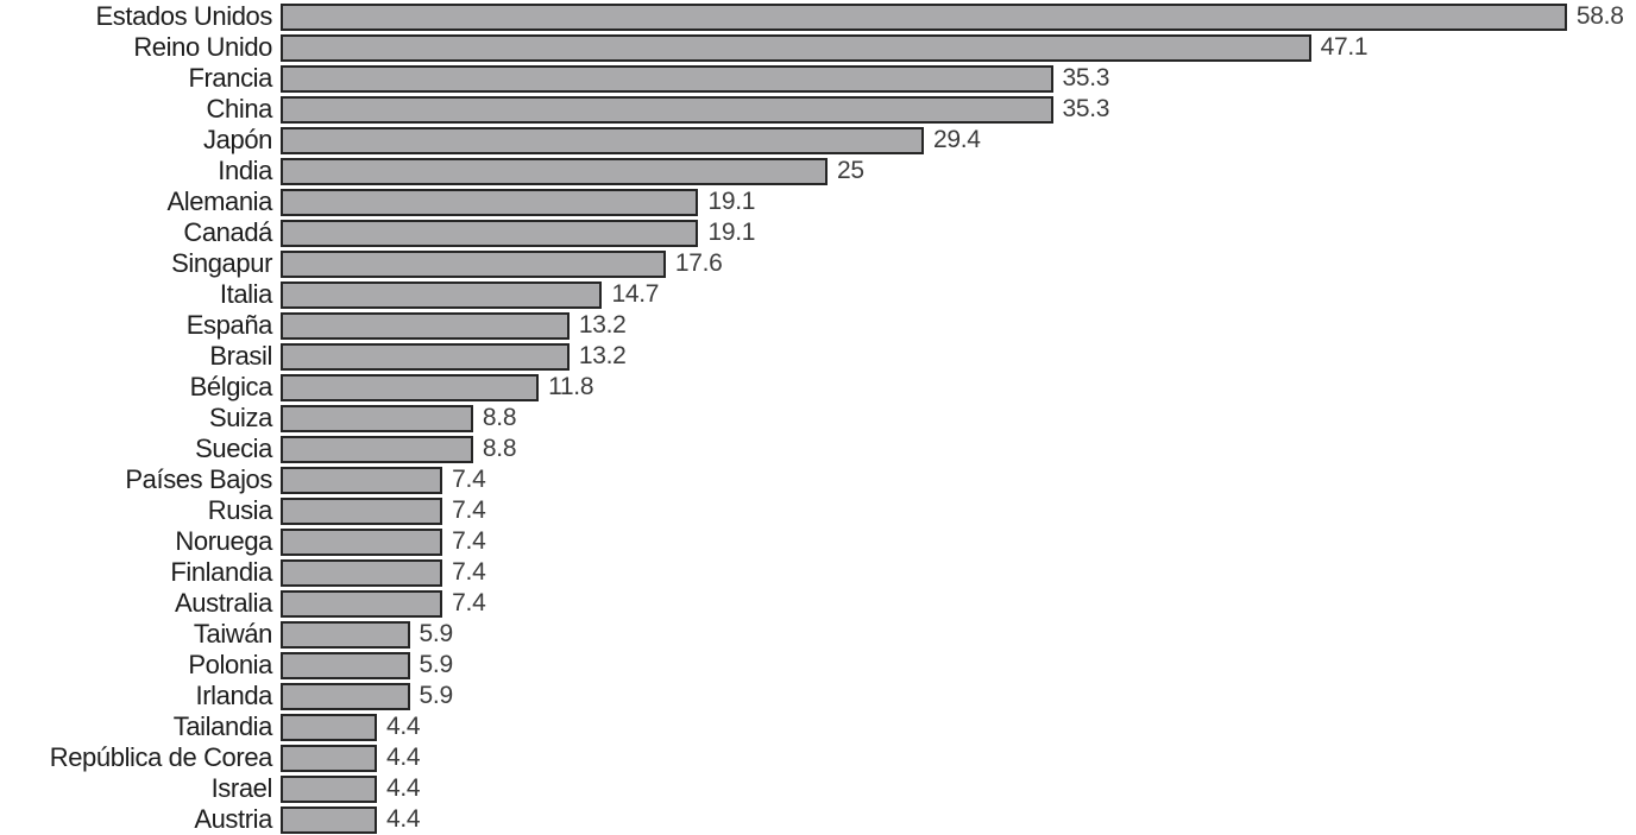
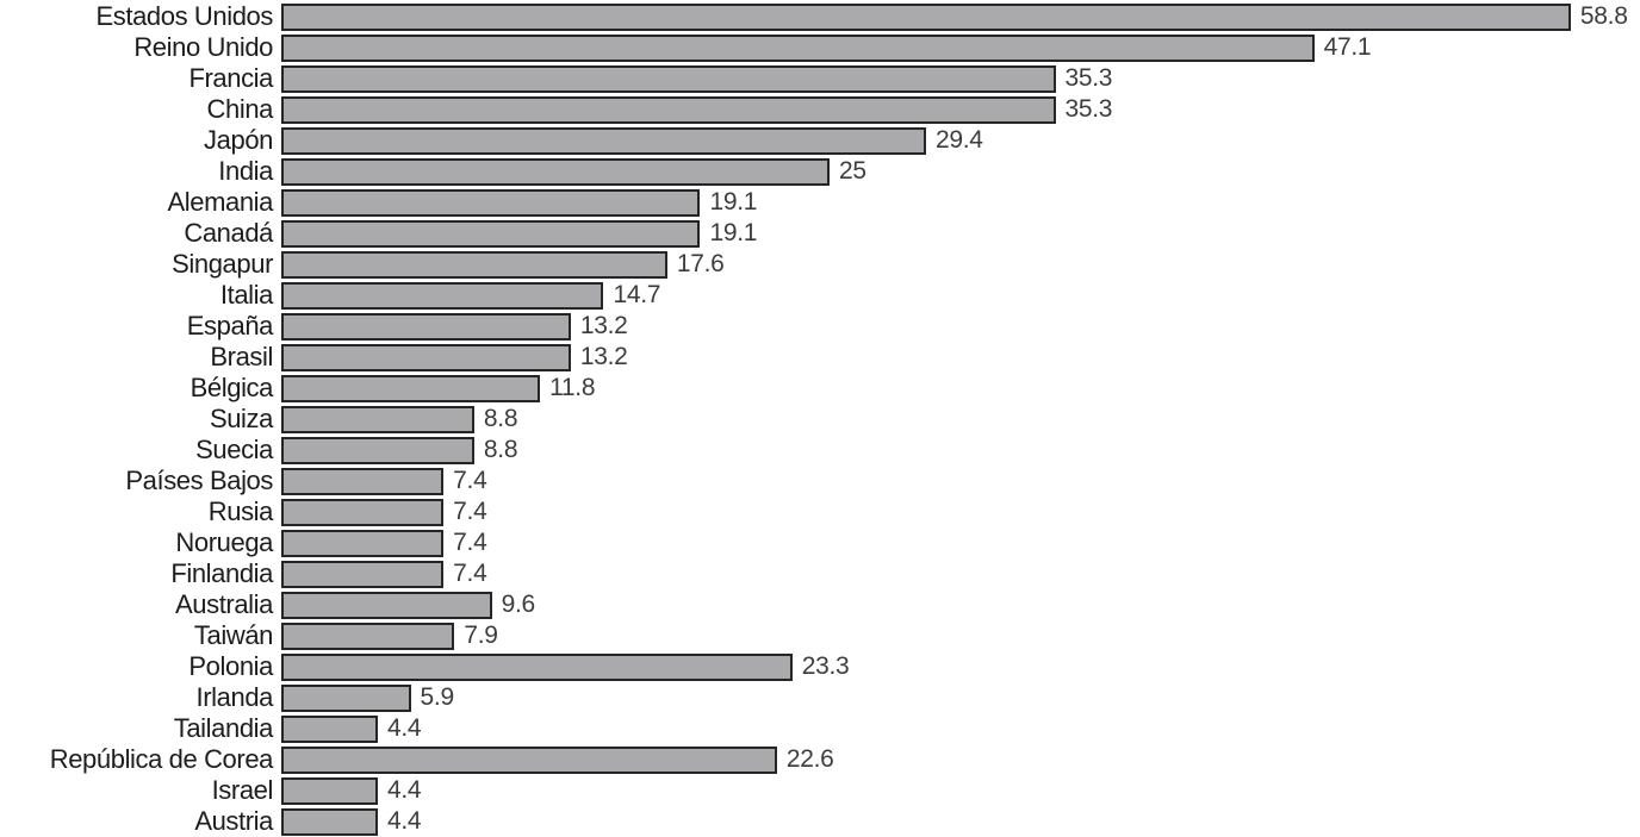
Australia: 7.4 -> 9.6
Taiwán: 5.9 -> 7.9
Polonia: 5.9 -> 23.3
República de Corea: 4.4 -> 22.6
